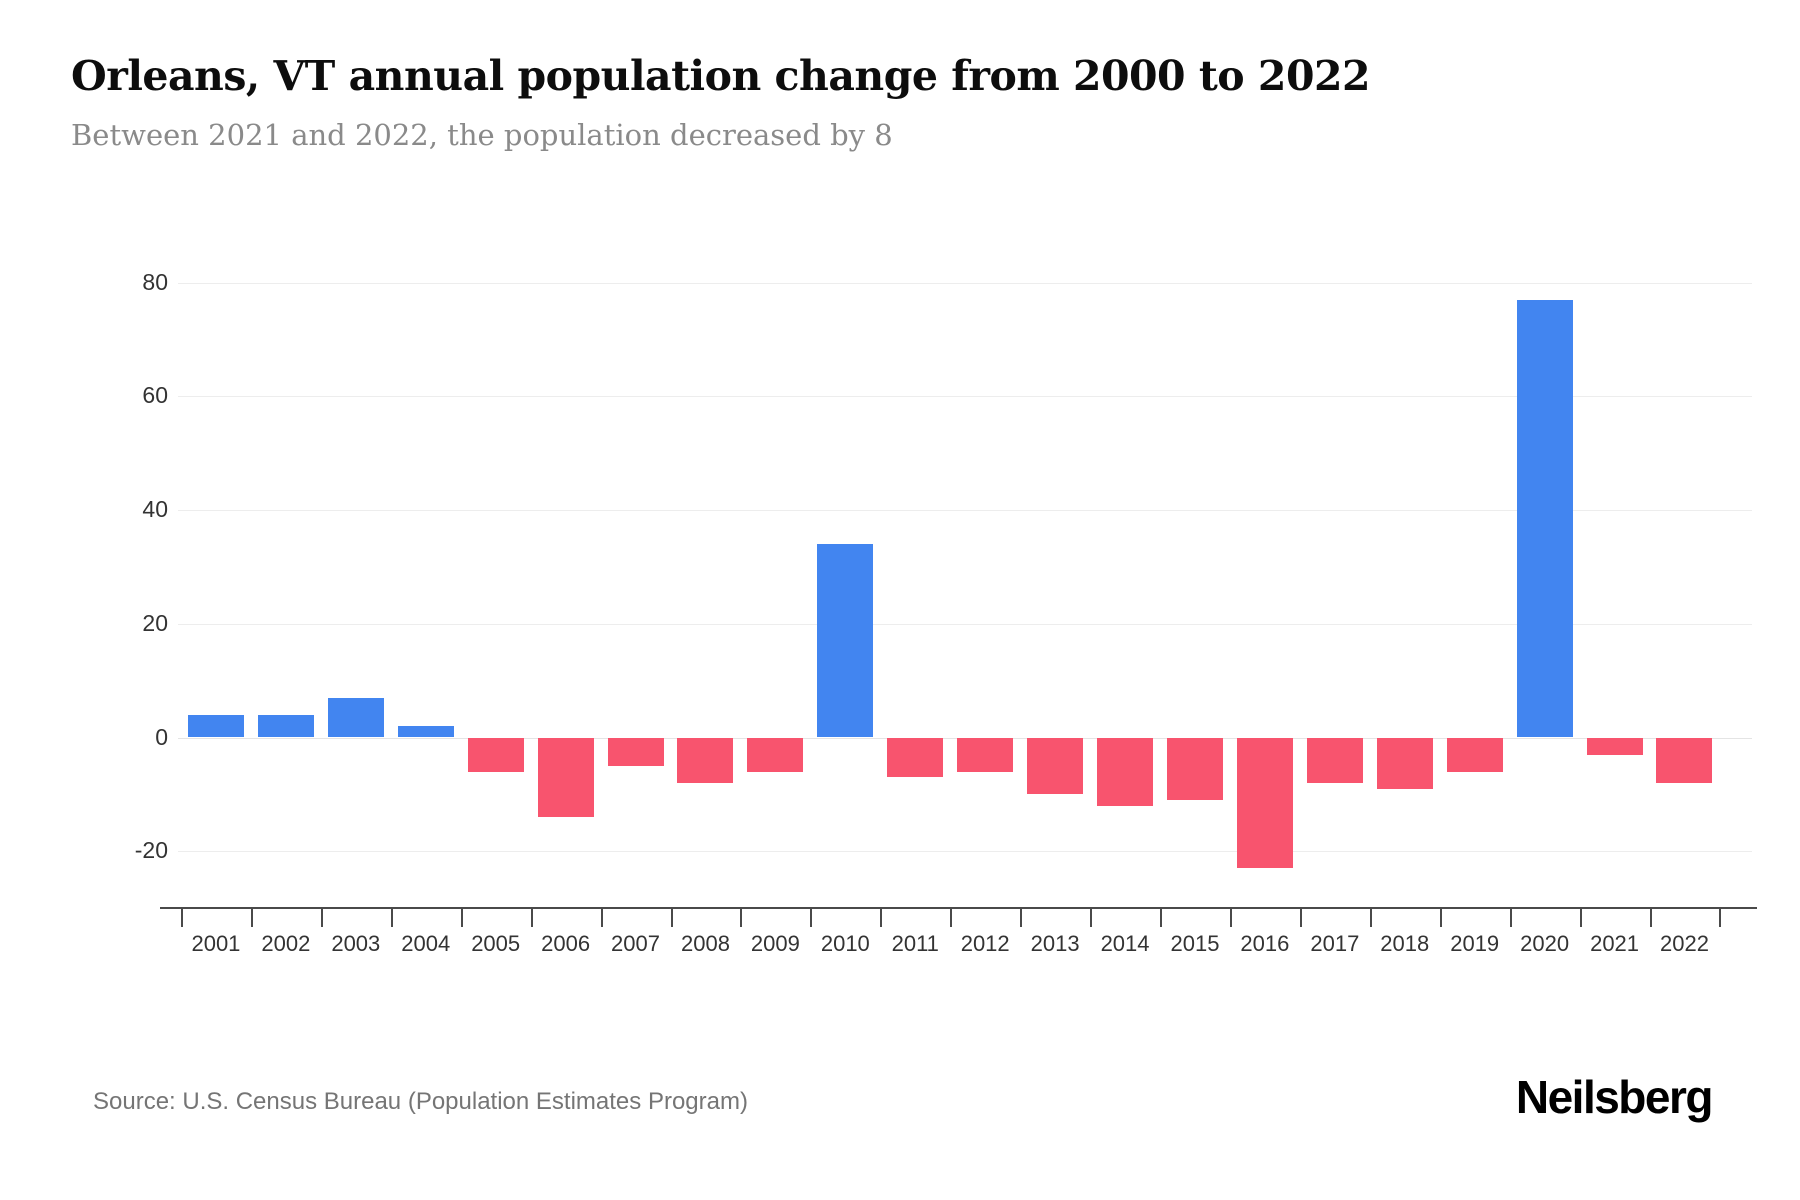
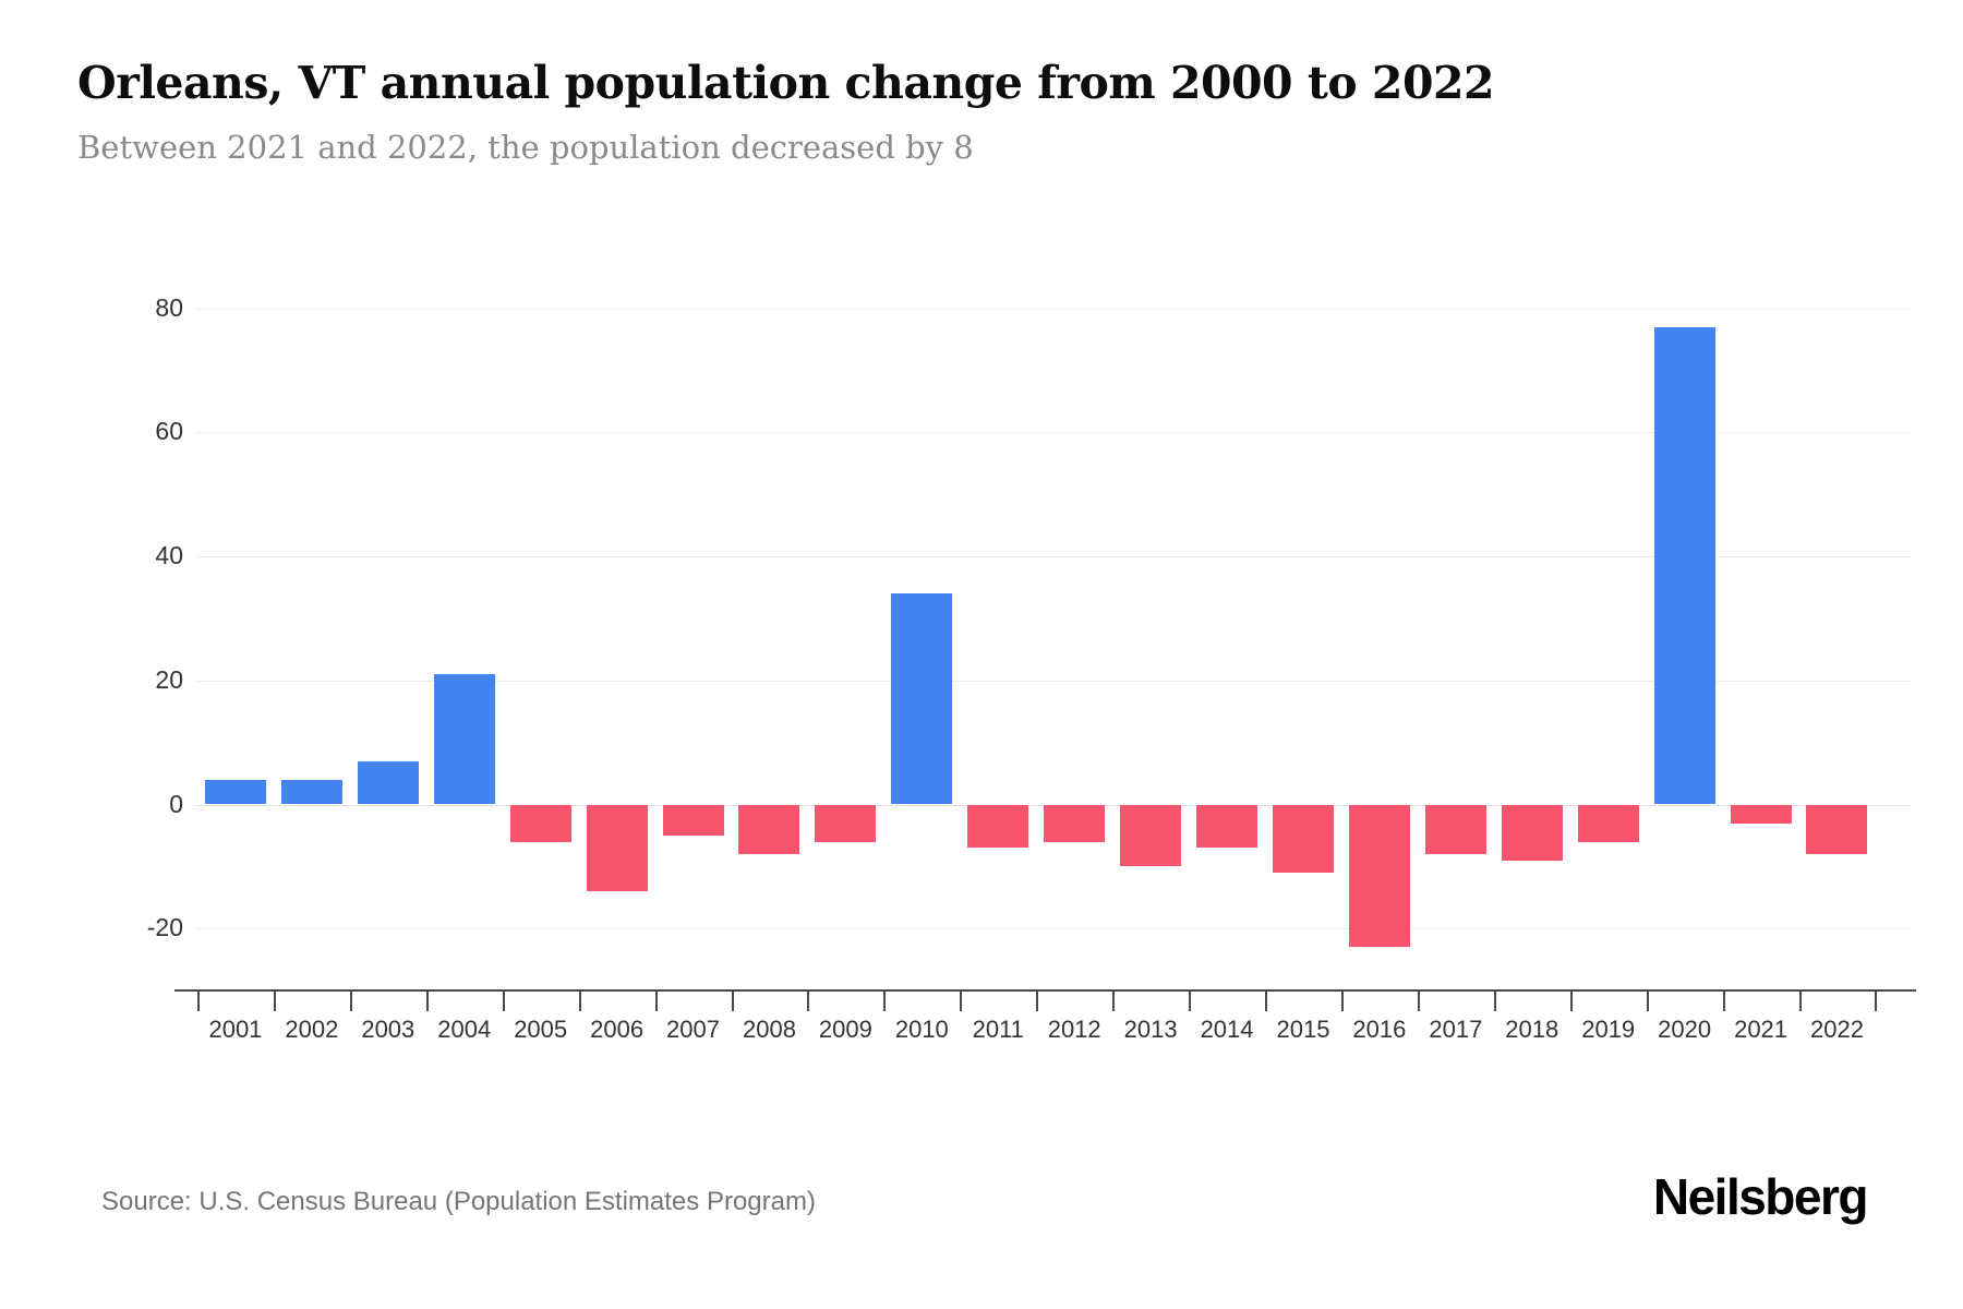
2004: 2 -> 21
2014: -12 -> -7
